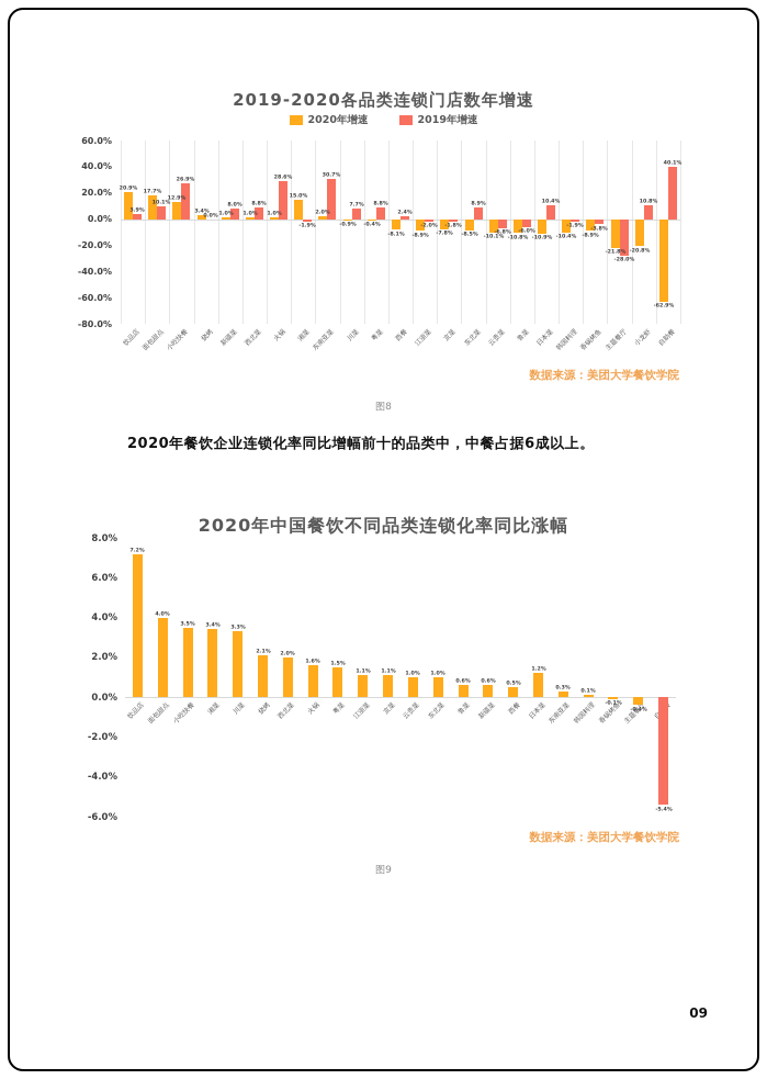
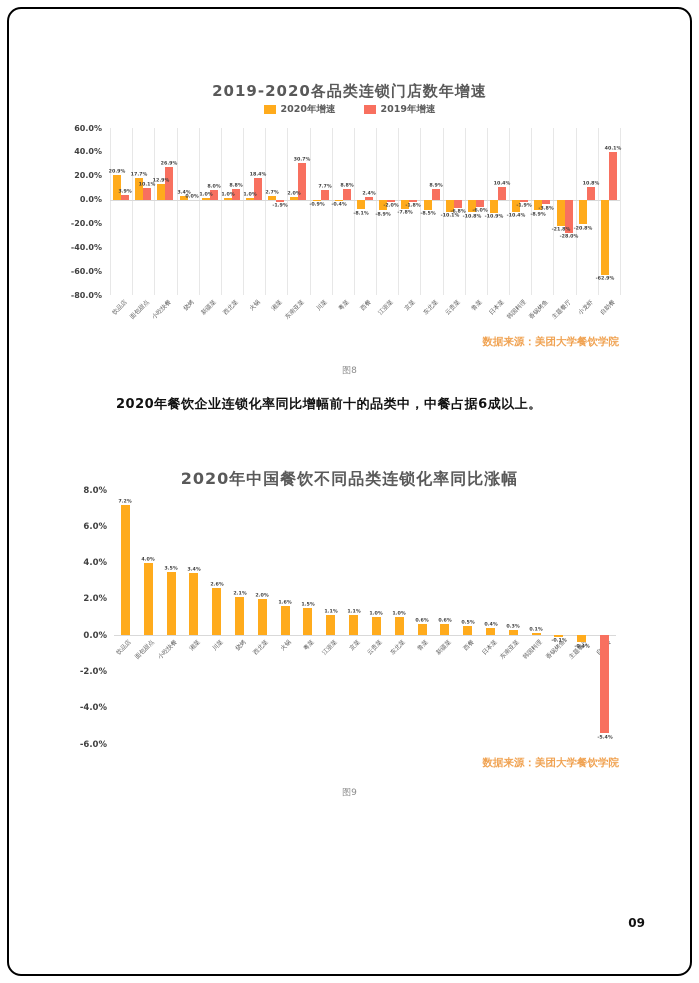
2019-2020各品类连锁门店数年增速/2019年增速/火锅: 28.6% -> 18.4%
2019-2020各品类连锁门店数年增速/2020年增速/湘菜: 15.0% -> 2.7%
2020年中国餐饮不同品类连锁化率同比涨幅/川菜: 3.3% -> 2.6%
2020年中国餐饮不同品类连锁化率同比涨幅/日本菜: 1.2% -> 0.4%
